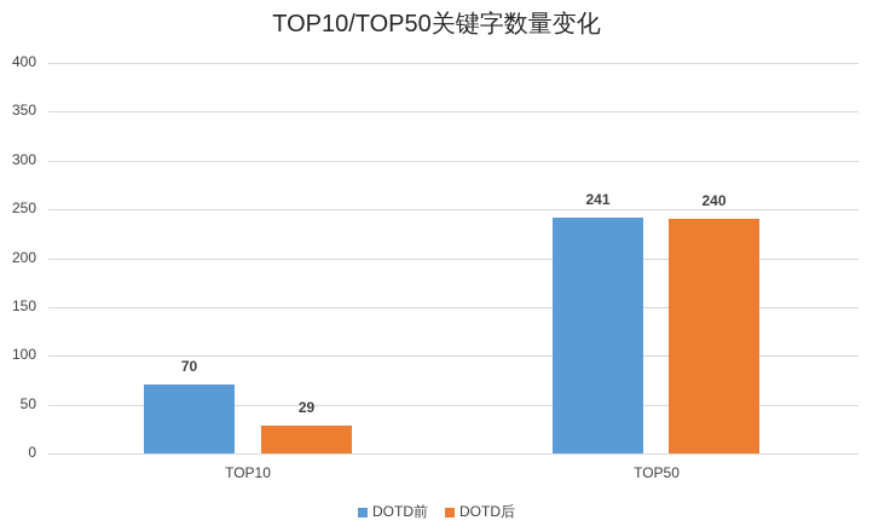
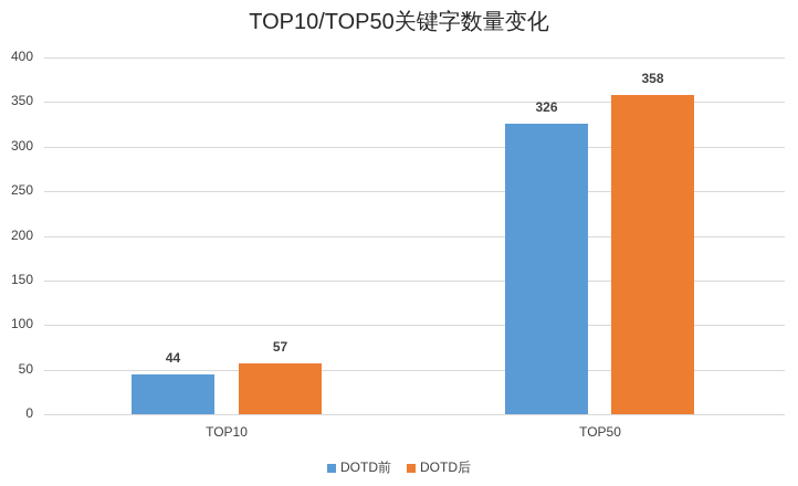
DOTD前/TOP10: 70 -> 44
DOTD后/TOP10: 29 -> 57
DOTD前/TOP50: 241 -> 326
DOTD后/TOP50: 240 -> 358
